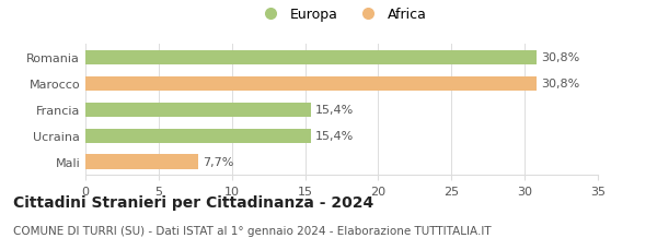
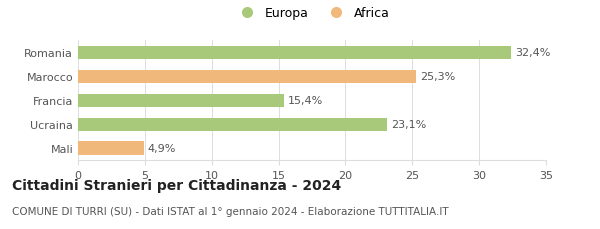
Romania: 30,8% -> 32,4%
Marocco: 30,8% -> 25,3%
Ucraina: 15,4% -> 23,1%
Mali: 7,7% -> 4,9%
